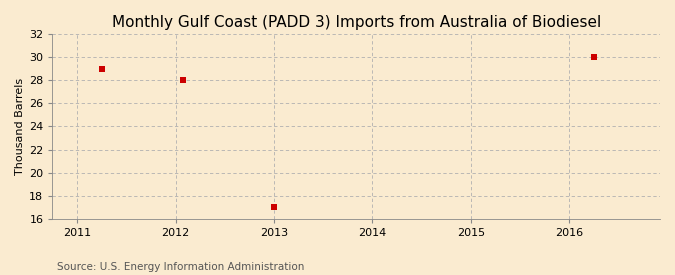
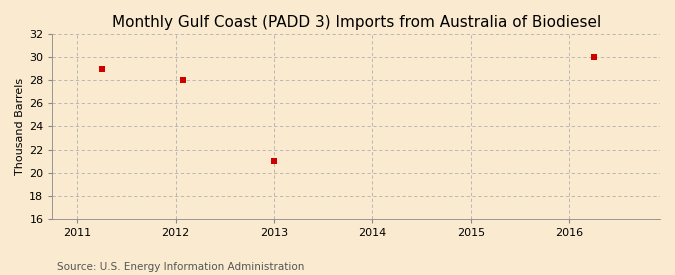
2013: 17 -> 21
